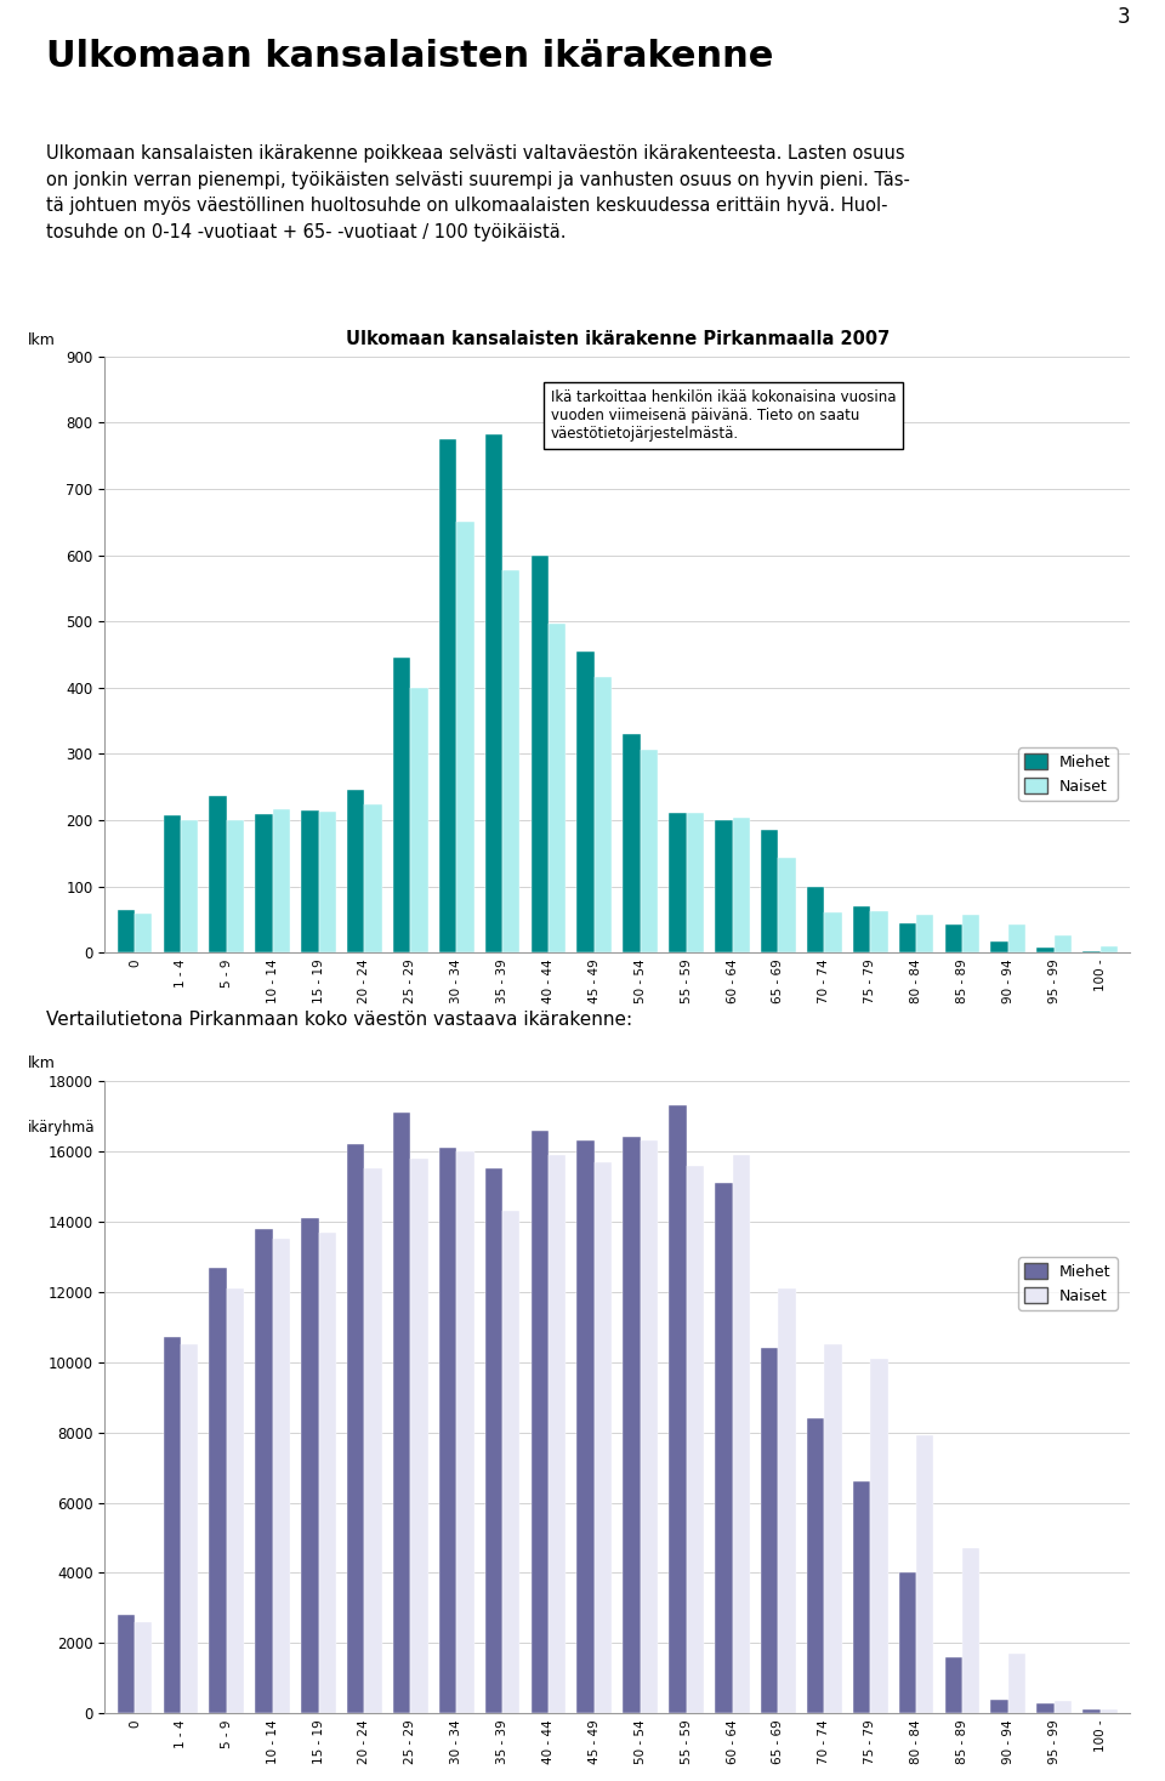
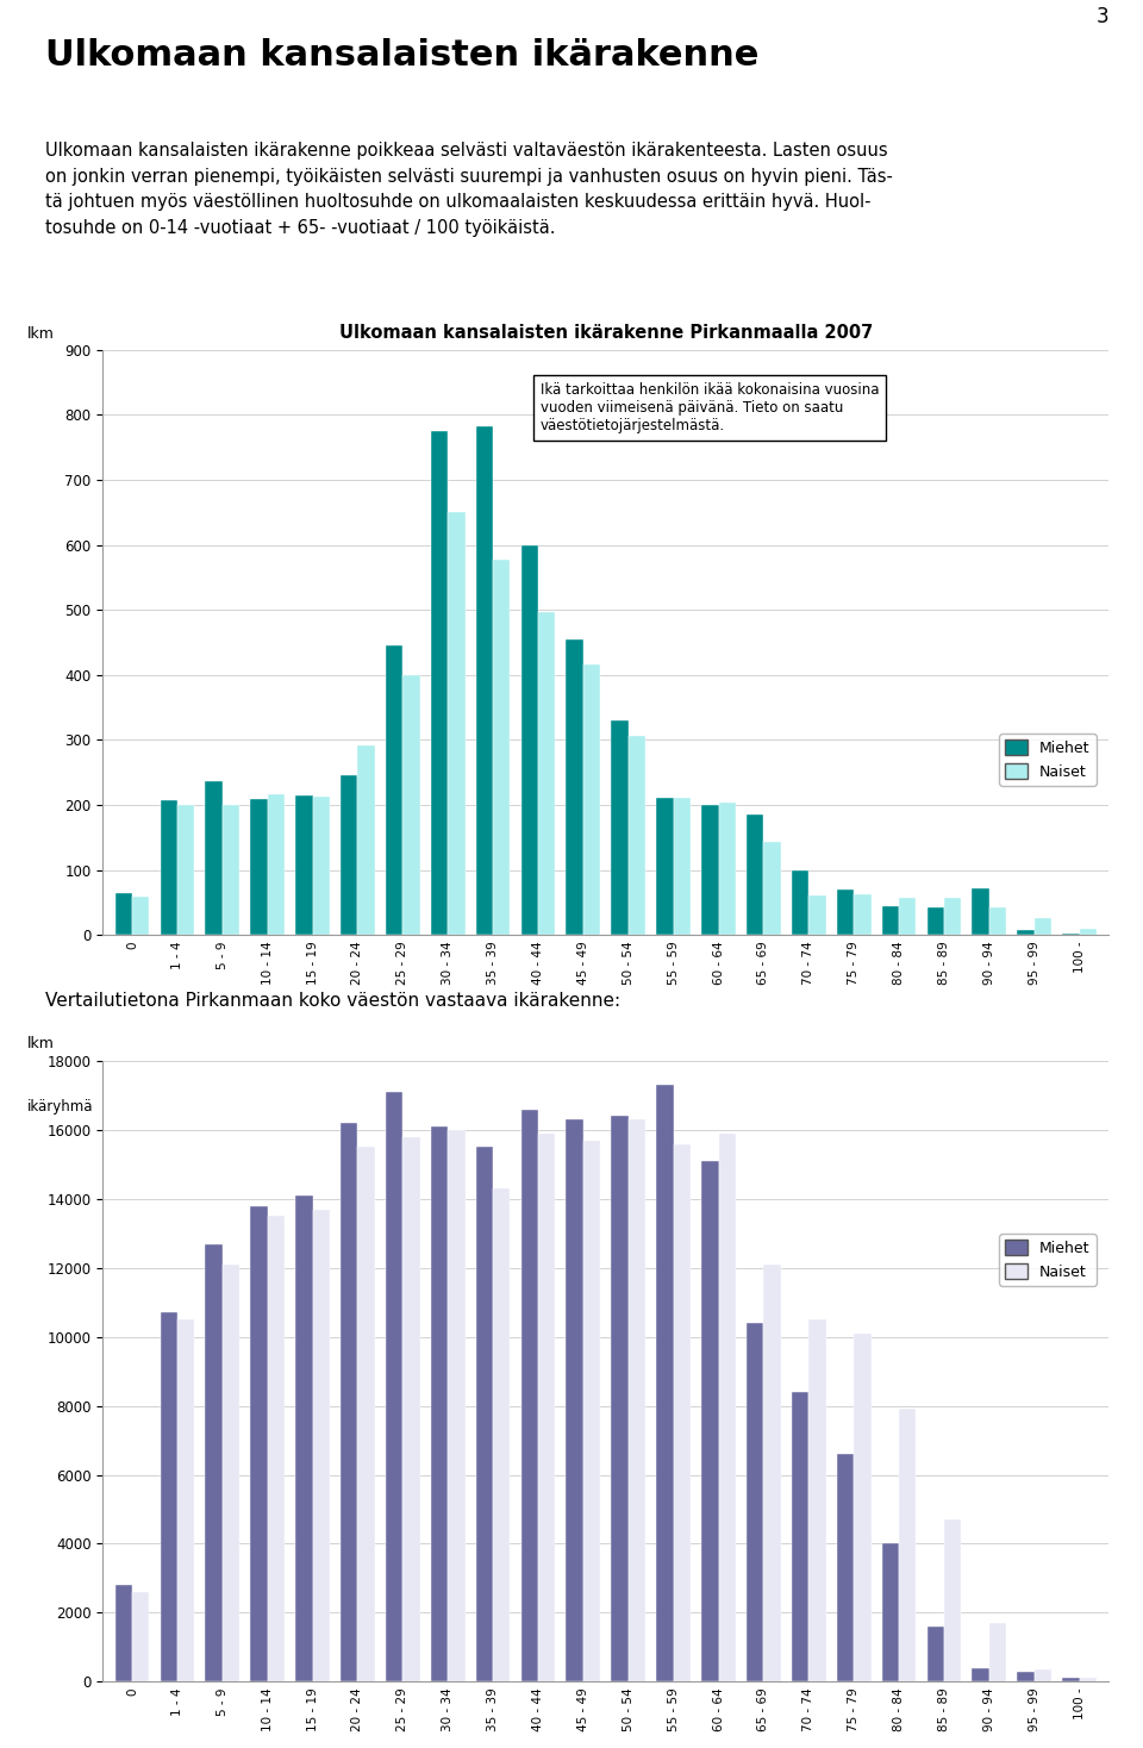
Ulkomaan kansalaisten ikärakenne Pirkanmaalla 2007/Naiset/20 - 24: 224 -> 292
Ulkomaan kansalaisten ikärakenne Pirkanmaalla 2007/Miehet/90 - 94: 18 -> 72
